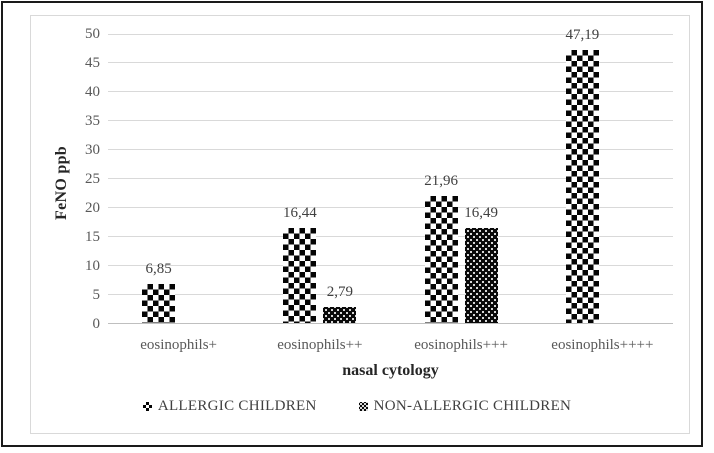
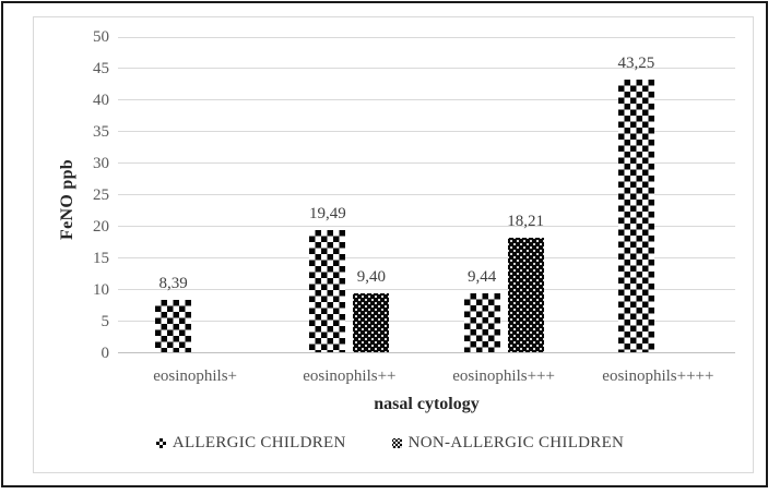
ALLERGIC CHILDREN/eosinophils+: 6,85 -> 8,39
ALLERGIC CHILDREN/eosinophils++: 16,44 -> 19,49
NON-ALLERGIC CHILDREN/eosinophils++: 2,79 -> 9,40
ALLERGIC CHILDREN/eosinophils+++: 21,96 -> 9,44
NON-ALLERGIC CHILDREN/eosinophils+++: 16,49 -> 18,21
ALLERGIC CHILDREN/eosinophils++++: 47,19 -> 43,25
